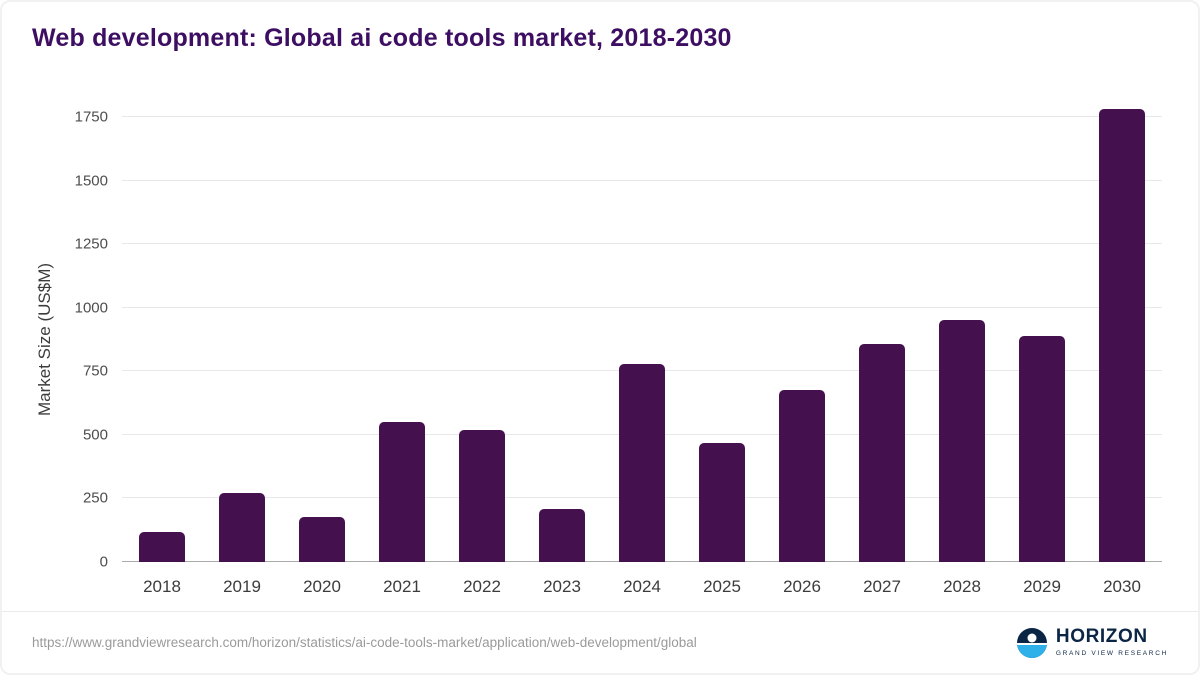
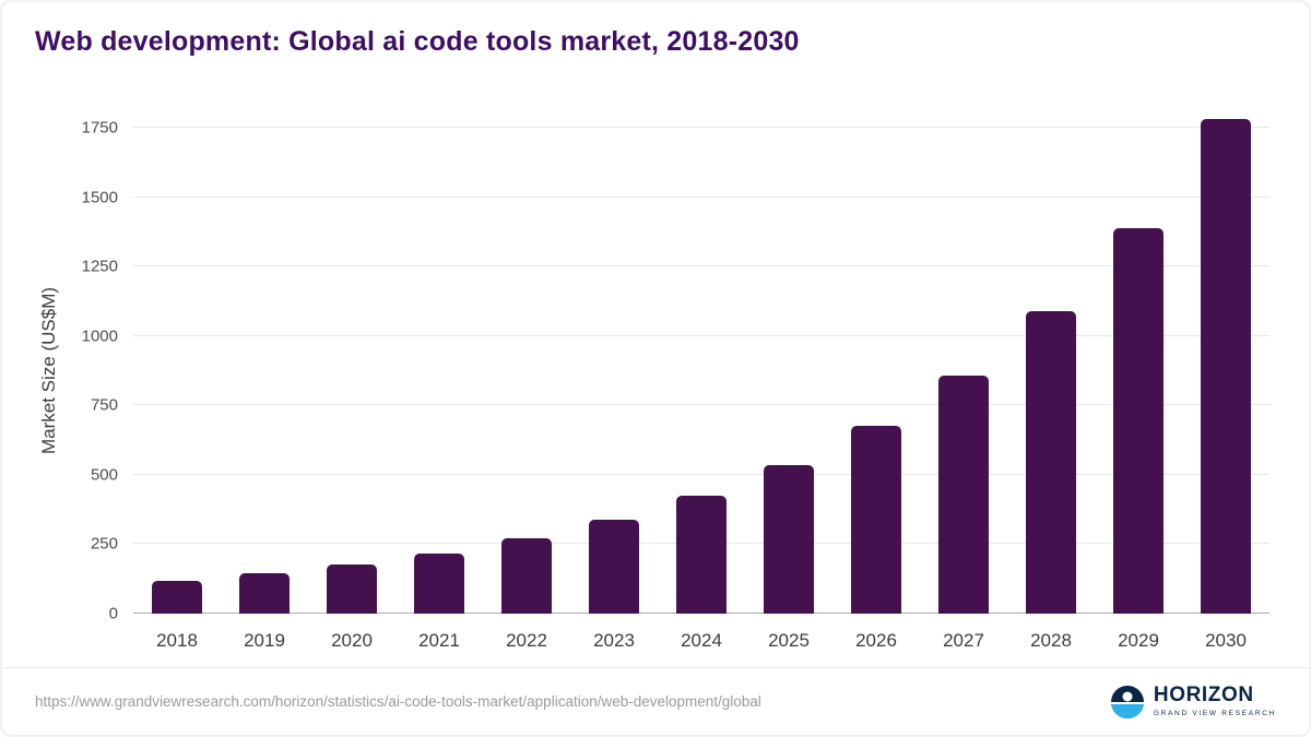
2019: 270 -> 150
2021: 550 -> 220
2022: 520 -> 270
2023: 210 -> 340
2024: 780 -> 420
2025: 470 -> 540
2028: 950 -> 1090
2029: 890 -> 1390
